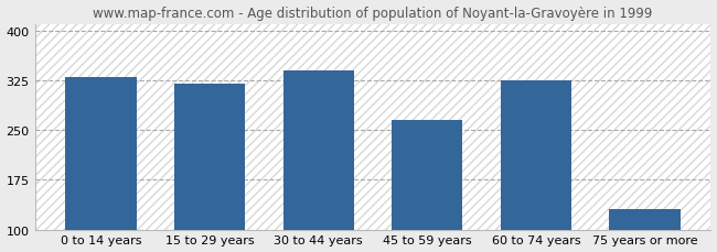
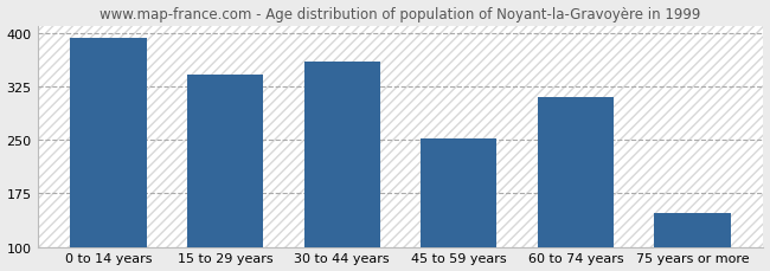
0 to 14 years: 330 -> 392
15 to 29 years: 320 -> 342
30 to 44 years: 340 -> 360
45 to 59 years: 265 -> 252
60 to 74 years: 325 -> 310
75 years or more: 130 -> 148
